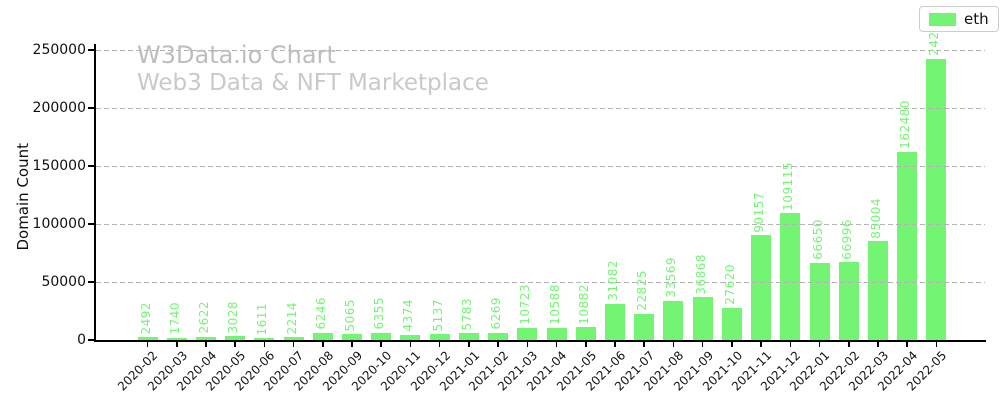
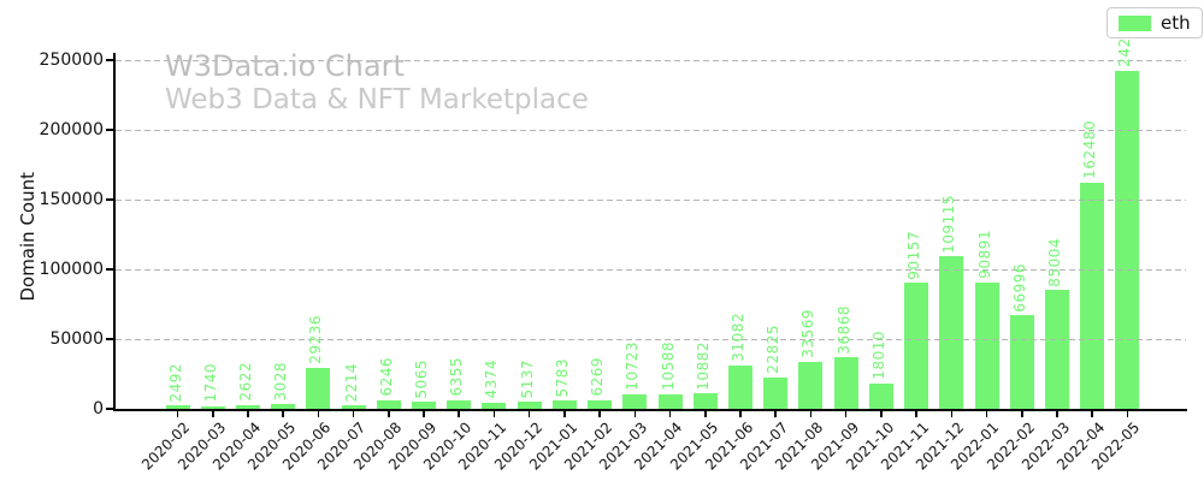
2020-06: 1611 -> 29236
2021-10: 27620 -> 18010
2022-01: 66650 -> 90891
